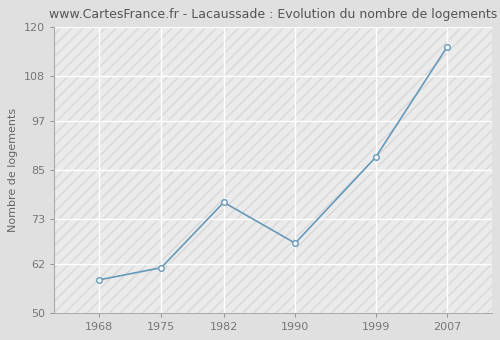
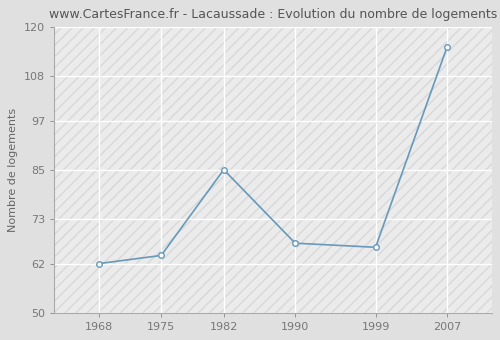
1968: 58 -> 62
1975: 61 -> 64
1982: 77 -> 85
1999: 88 -> 66
